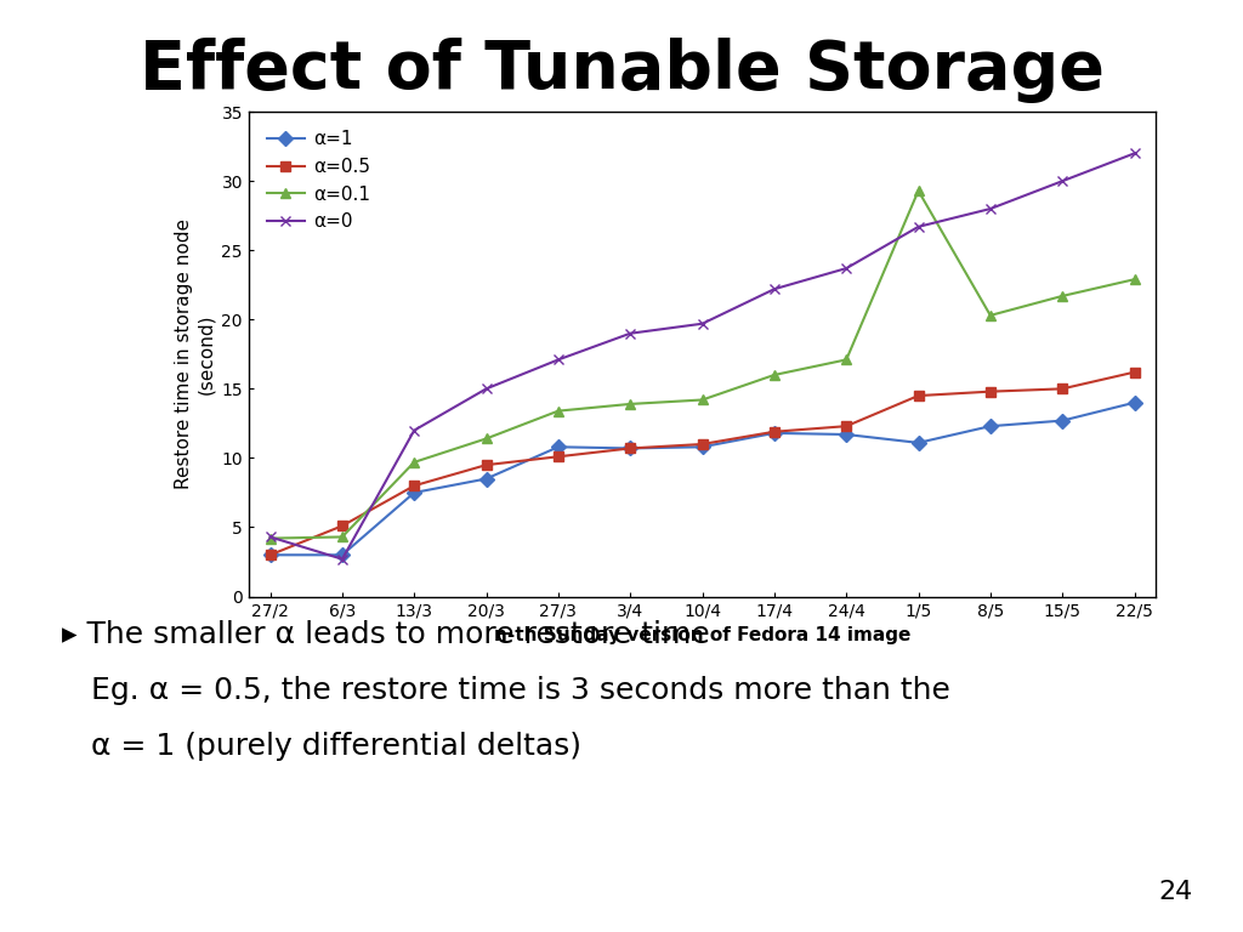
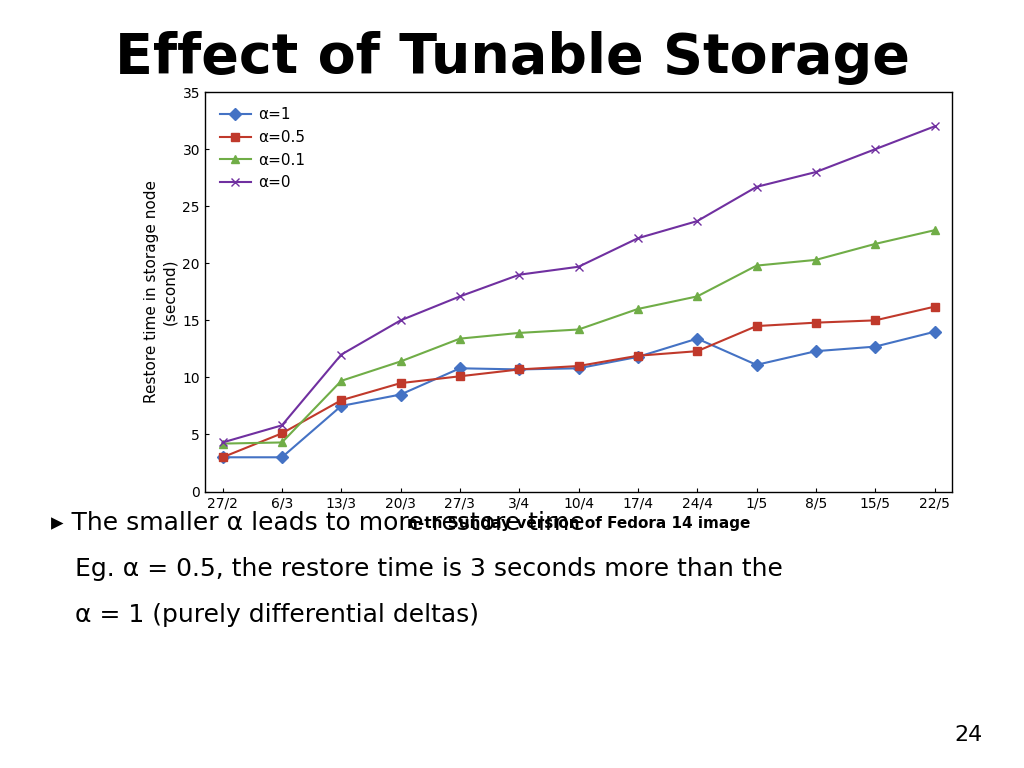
α=0/6/3: 2.7 -> 5.8
α=1/24/4: 11.7 -> 13.4
α=0.1/1/5: 29.3 -> 19.8
